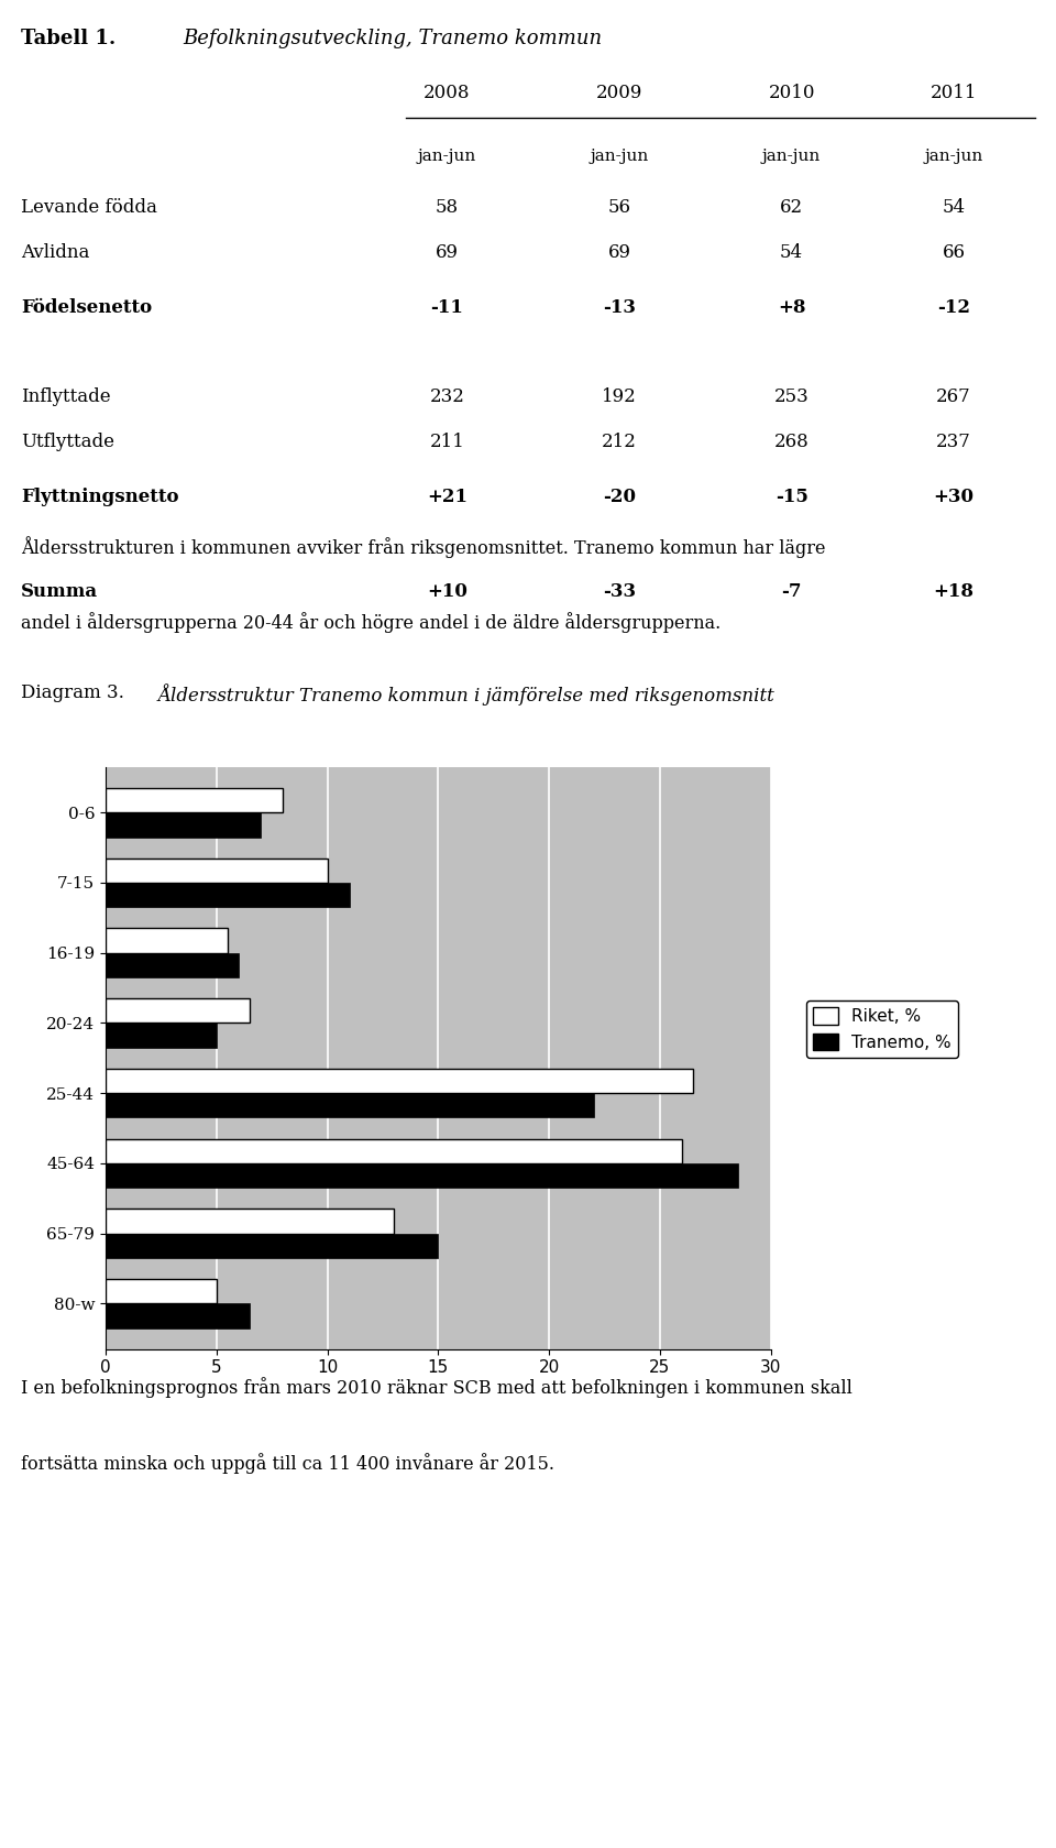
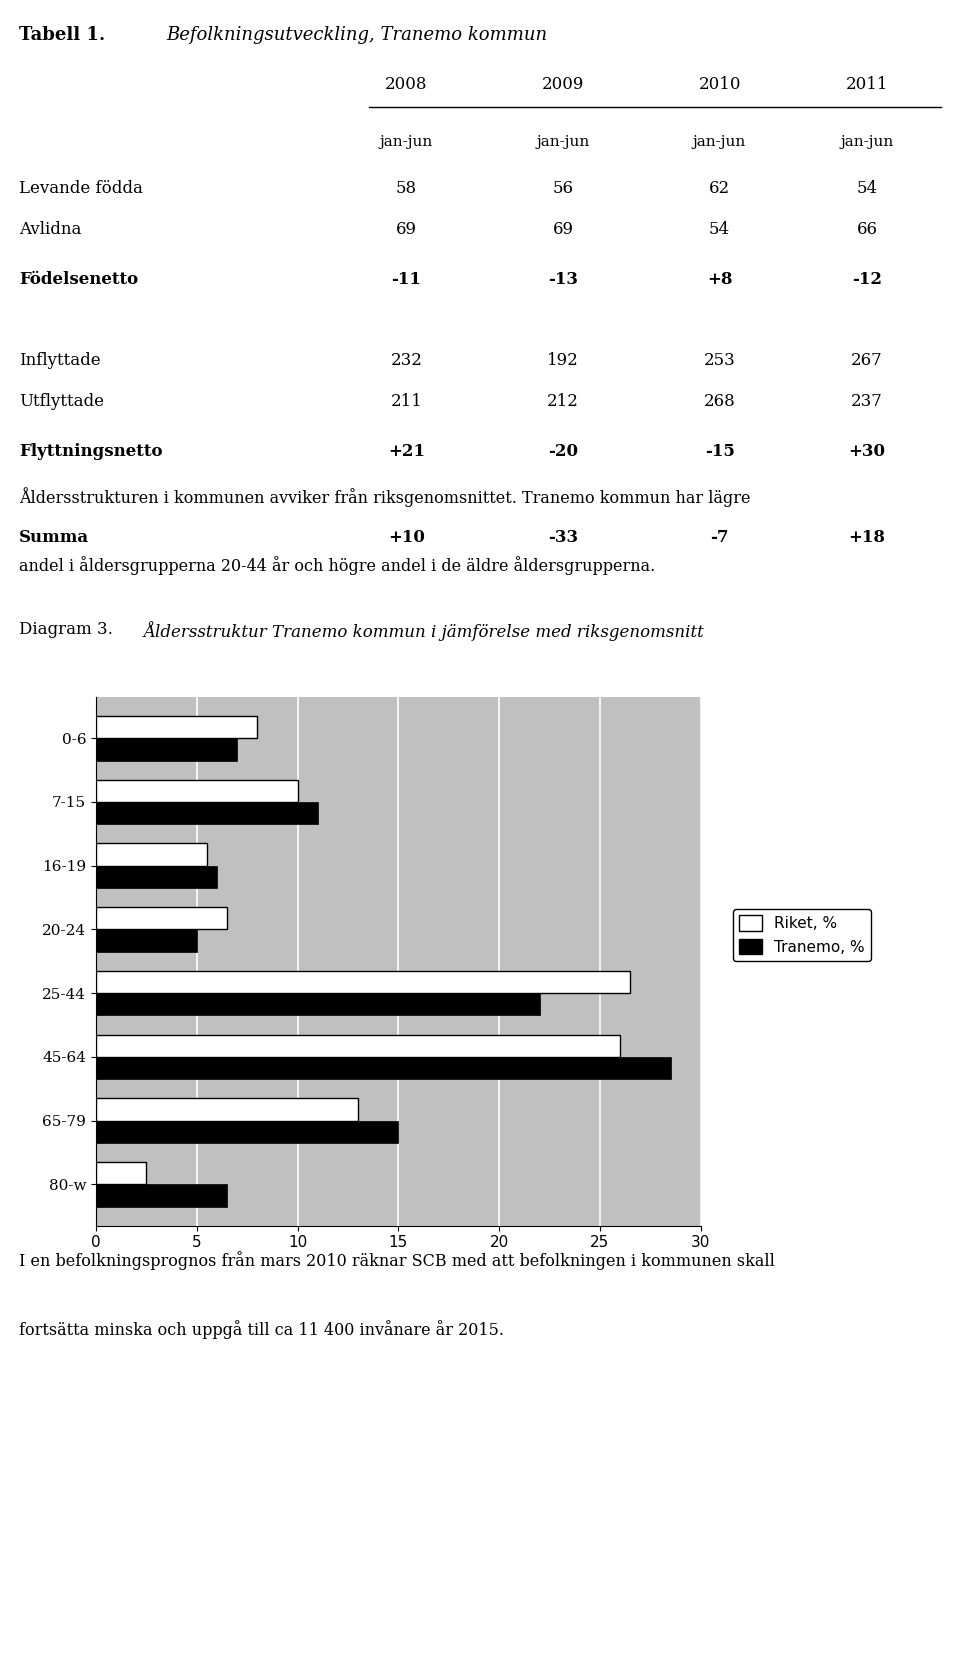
Riket, %/80-w: 5.0 -> 2.5
